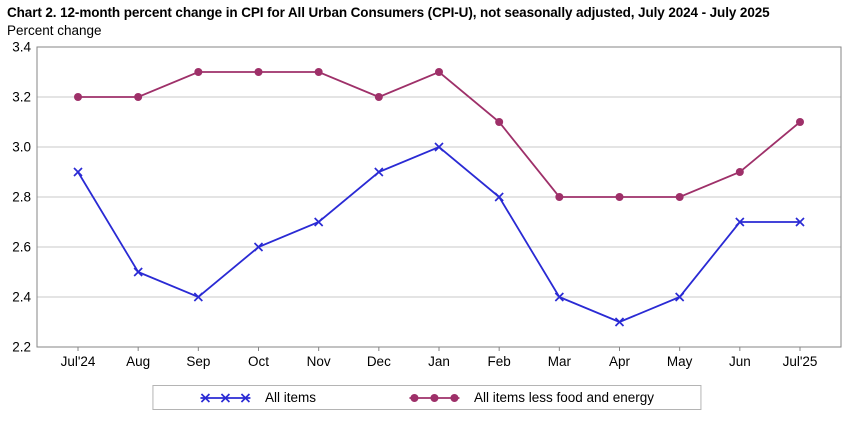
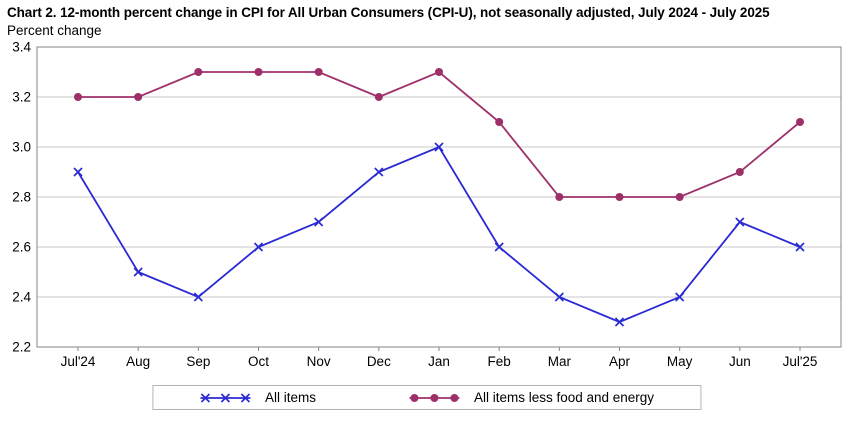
All items/Feb: 2.8 -> 2.6
All items/Jul'25: 2.7 -> 2.6
